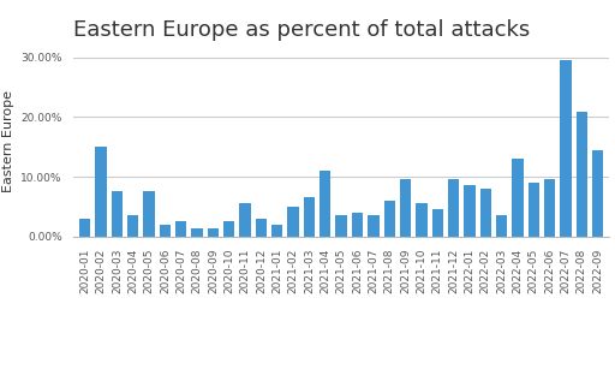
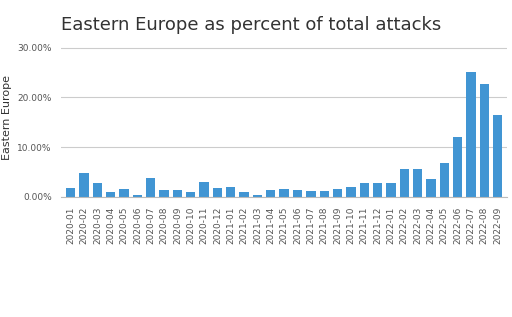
2020-01: 3.0% -> 1.8%
2020-02: 15.0% -> 4.8%
2020-03: 7.5% -> 2.8%
2020-04: 3.5% -> 0.9%
2020-05: 7.5% -> 1.6%
2020-06: 2.0% -> 0.4%
2020-07: 2.5% -> 3.8%
2020-10: 2.5% -> 0.9%
2020-11: 5.5% -> 3.0%
2020-12: 3.0% -> 1.8%
2021-02: 5.0% -> 1.0%
2021-03: 6.5% -> 0.4%
2021-04: 11.0% -> 1.3%
2021-05: 3.5% -> 1.6%
2021-06: 4.0% -> 1.3%
2021-07: 3.5% -> 1.2%
2021-08: 6.0% -> 1.2%
2021-09: 9.5% -> 1.5%
2021-10: 5.5% -> 2.0%
2021-11: 4.5% -> 2.8%
2021-12: 9.5% -> 2.8%
2022-01: 8.5% -> 2.8%
2022-02: 8.0% -> 5.5%
2022-03: 3.5% -> 5.5%
2022-04: 13.0% -> 3.5%
2022-05: 9.0% -> 6.8%
2022-06: 9.5% -> 12.0%
2022-07: 29.5% -> 25.2%
2022-08: 21.0% -> 22.8%
2022-09: 14.5% -> 16.5%
